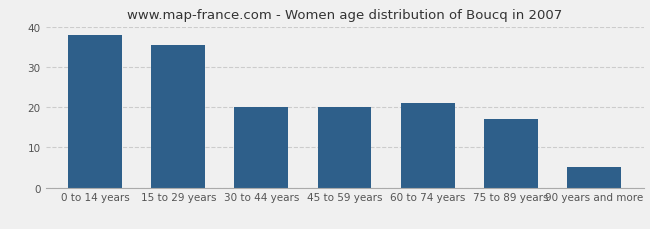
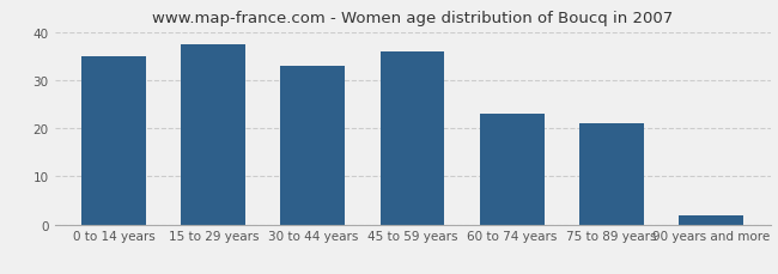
0 to 14 years: 38.0 -> 35.0
15 to 29 years: 35.5 -> 37.5
30 to 44 years: 20.0 -> 33.0
45 to 59 years: 20.0 -> 36.0
60 to 74 years: 21.0 -> 23.0
75 to 89 years: 17.0 -> 21.0
90 years and more: 5.0 -> 2.0
